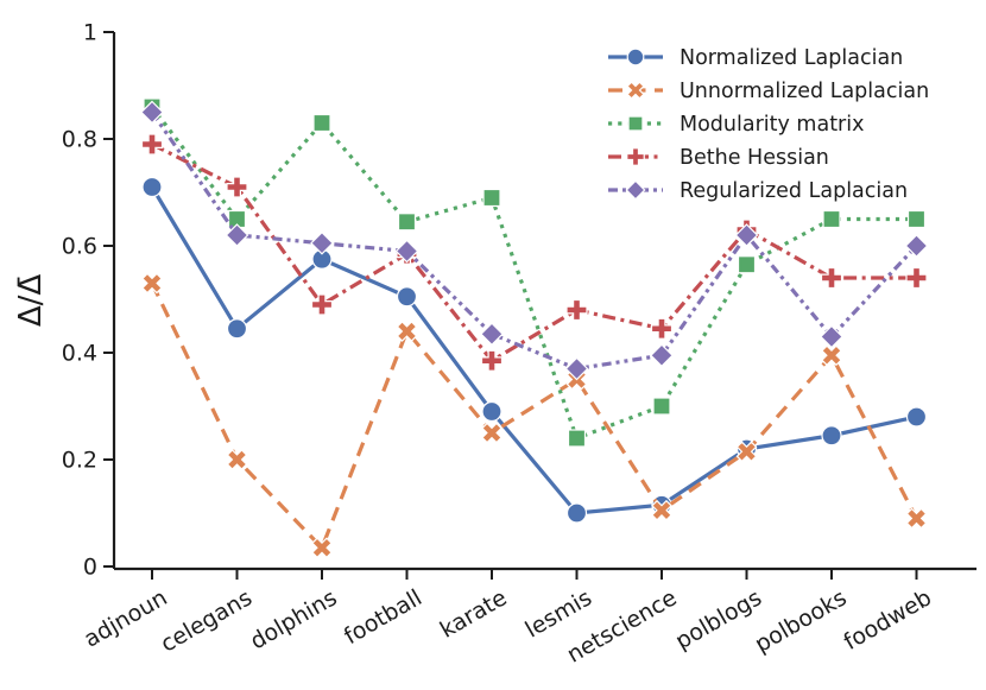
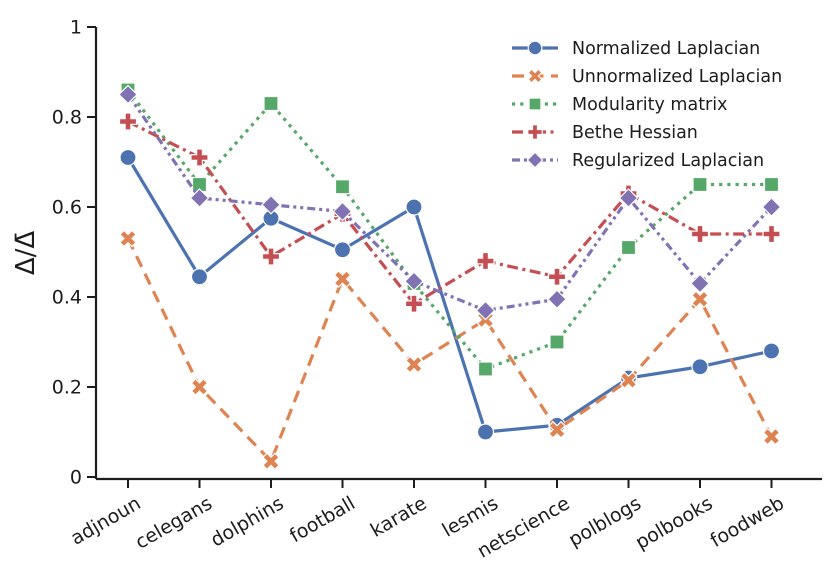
Normalized Laplacian/karate: 0.29 -> 0.60
Modularity matrix/karate: 0.69 -> 0.43
Modularity matrix/polblogs: 0.56 -> 0.51
